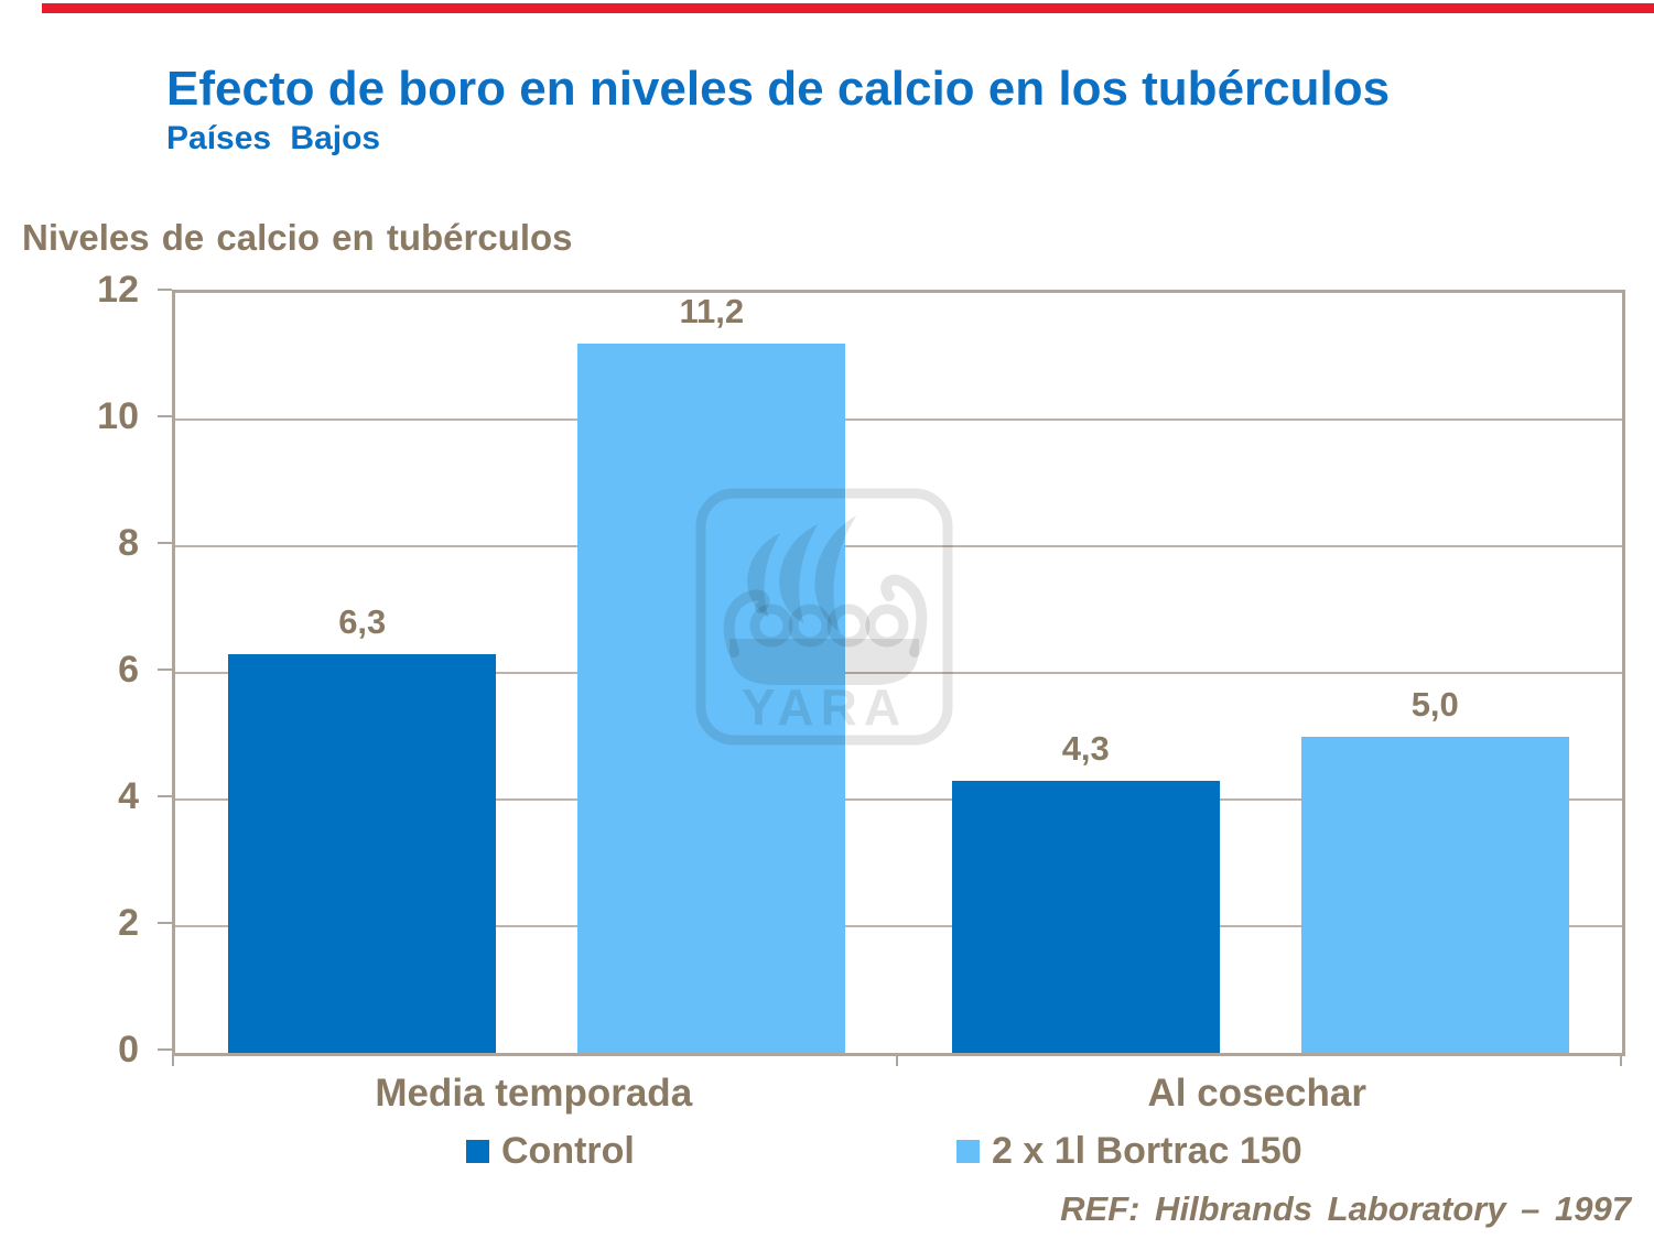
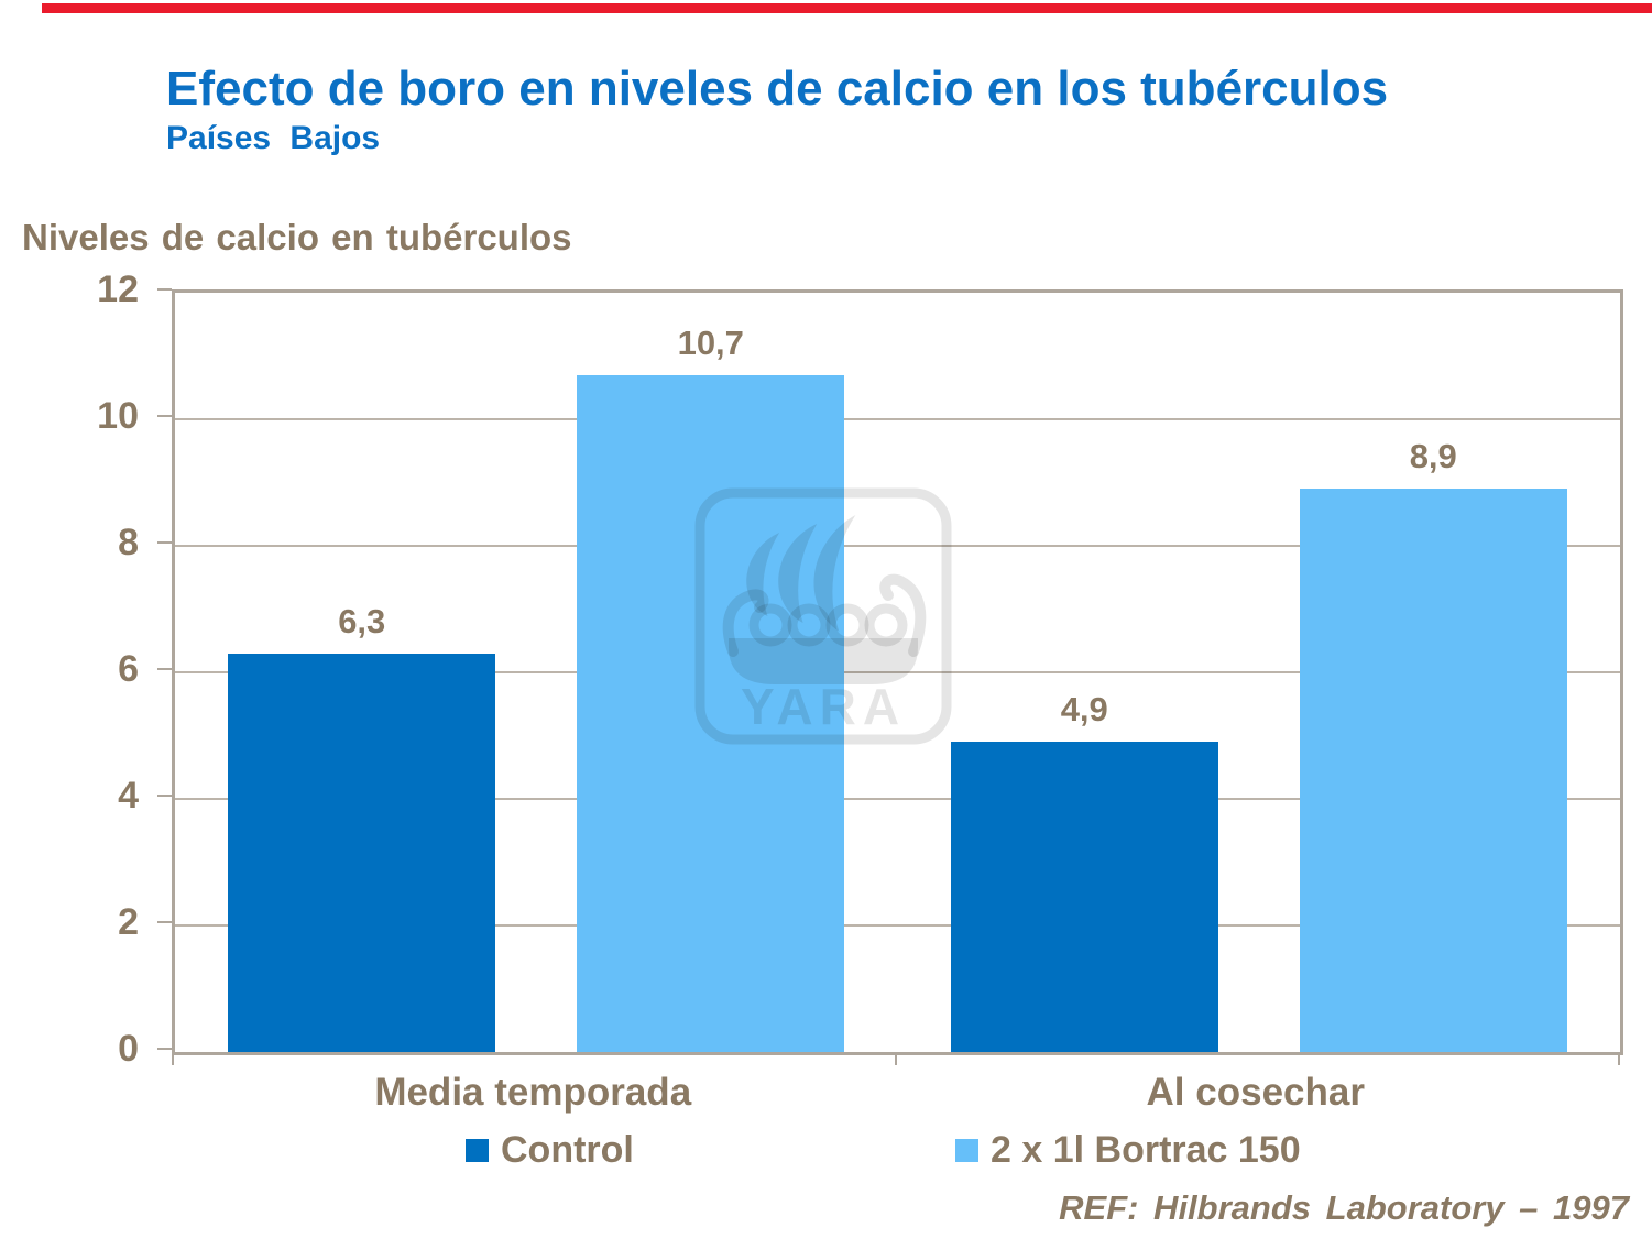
2 x 1l Bortrac 150/Media temporada: 11,2 -> 10,7
Control/Al cosechar: 4,3 -> 4,9
2 x 1l Bortrac 150/Al cosechar: 5,0 -> 8,9
